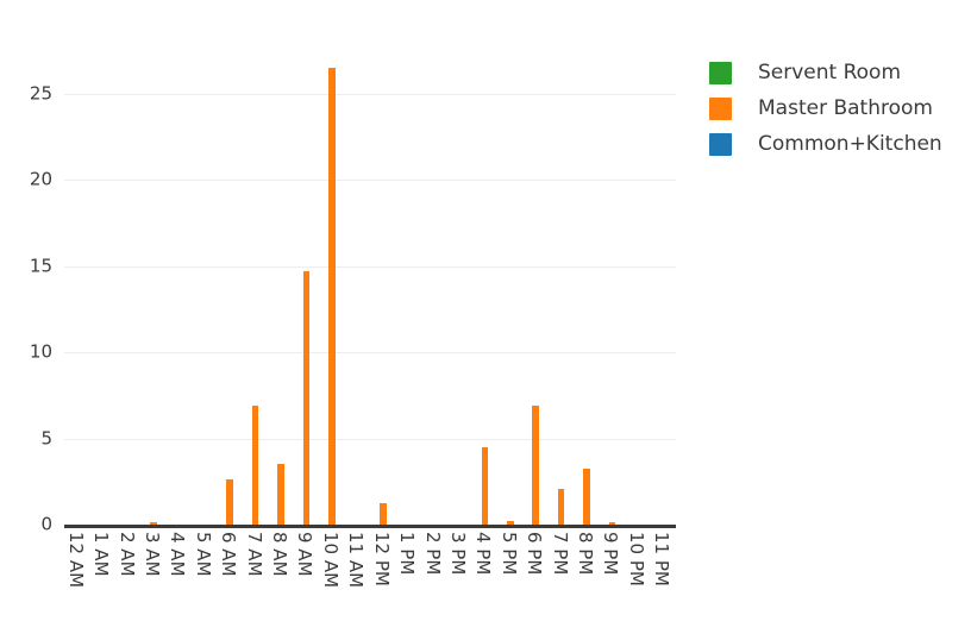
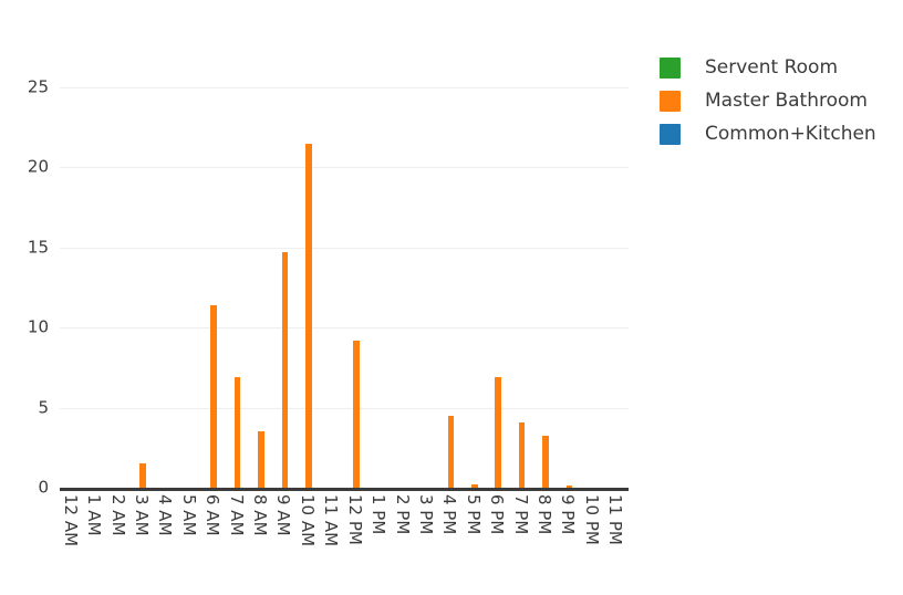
Master Bathroom/3 AM: 0.1 -> 1.5
Master Bathroom/6 AM: 2.6 -> 11.4
Master Bathroom/10 AM: 26.5 -> 21.5
Master Bathroom/12 PM: 1.2 -> 9.2
Master Bathroom/7 PM: 2.1 -> 4.1
